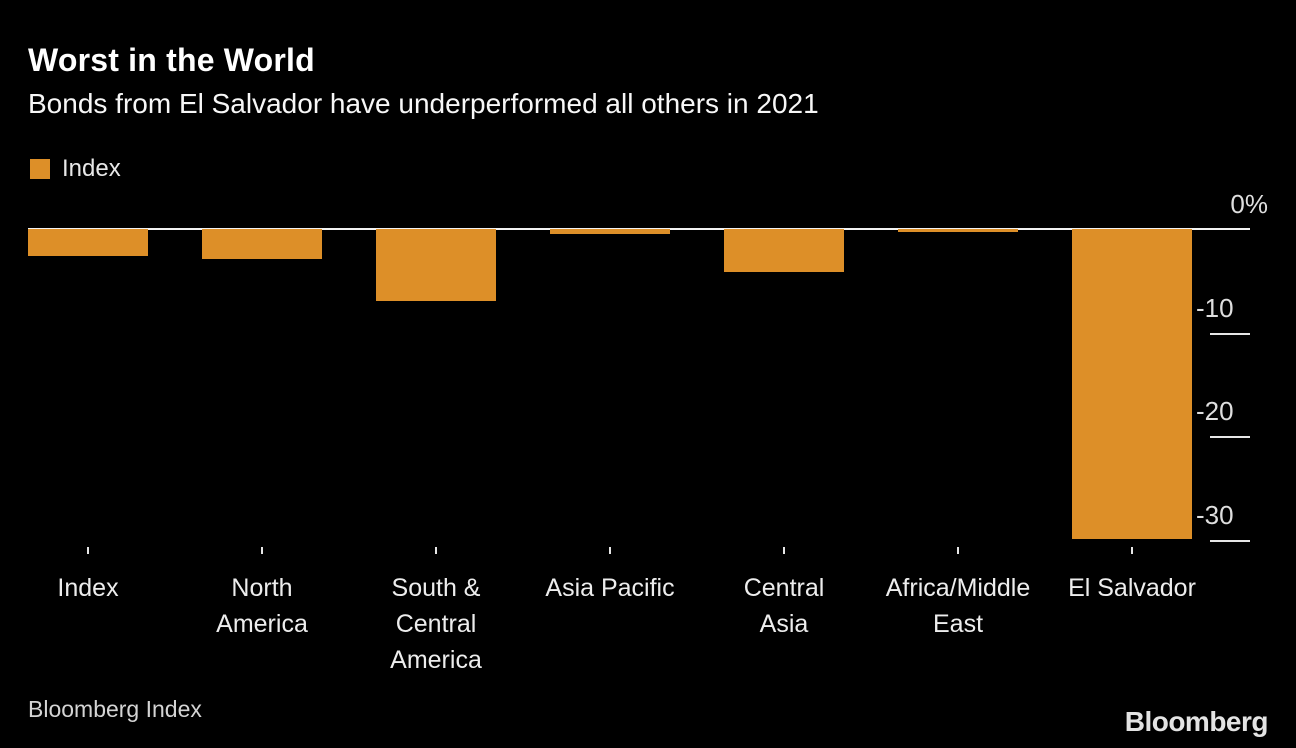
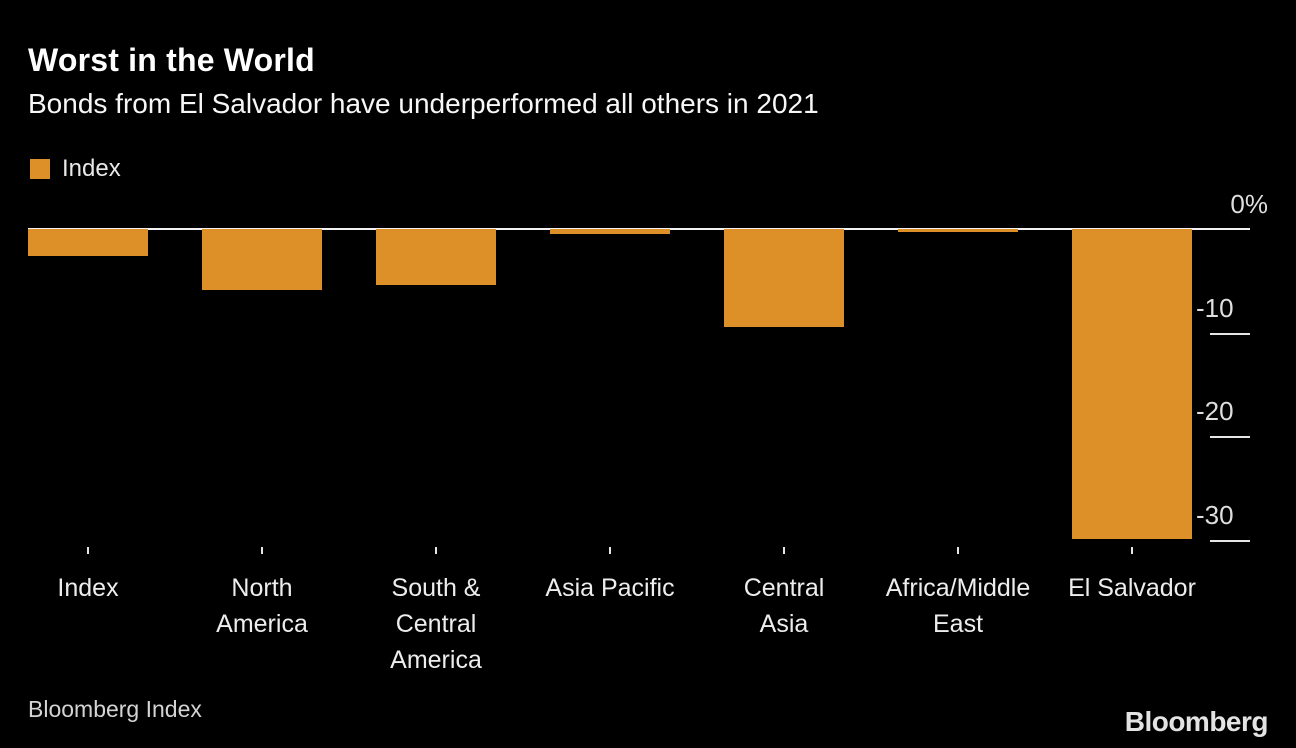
North America: -2.8 -> -5.8
South & Central America: -6.9 -> -5.3
Central Asia: -4.1 -> -9.4
